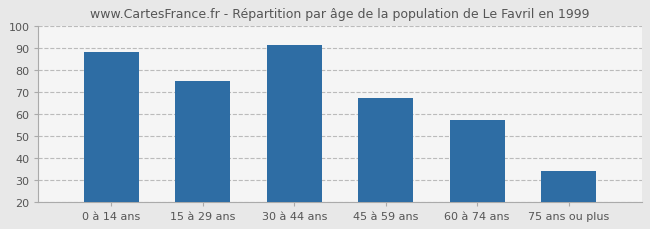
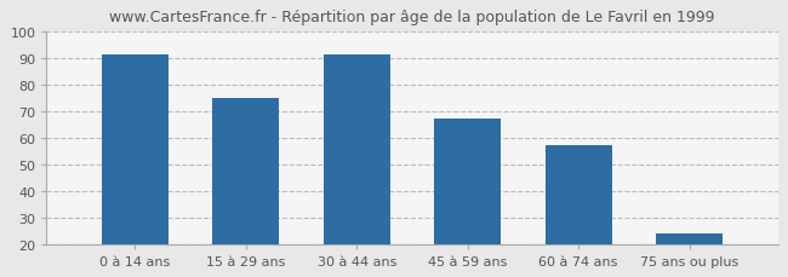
0 à 14 ans: 88 -> 91
75 ans ou plus: 34 -> 24
